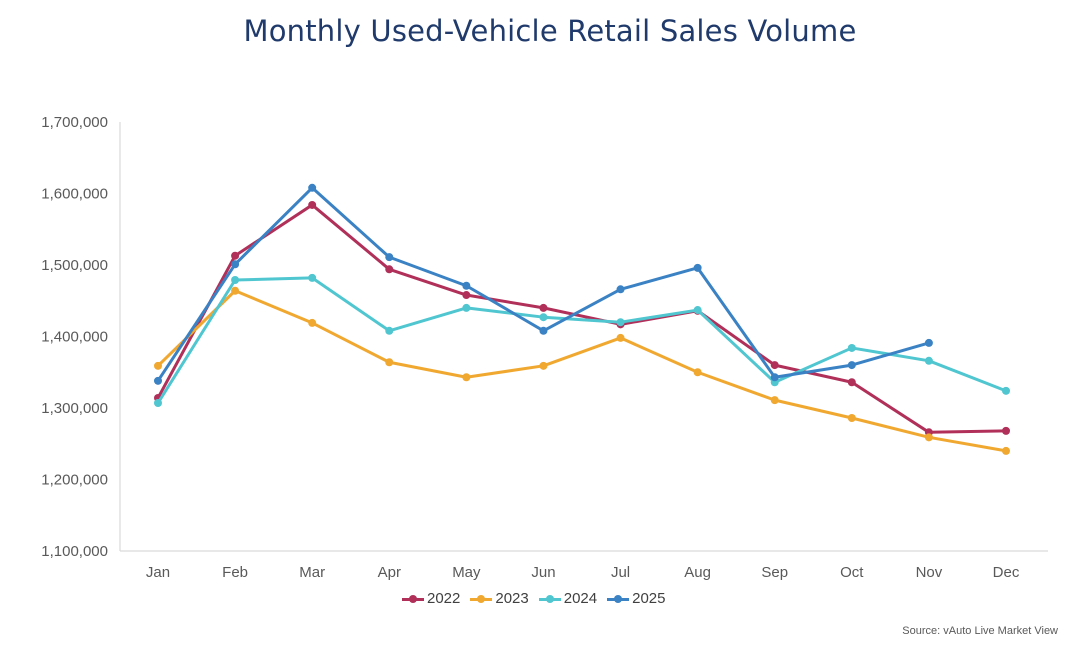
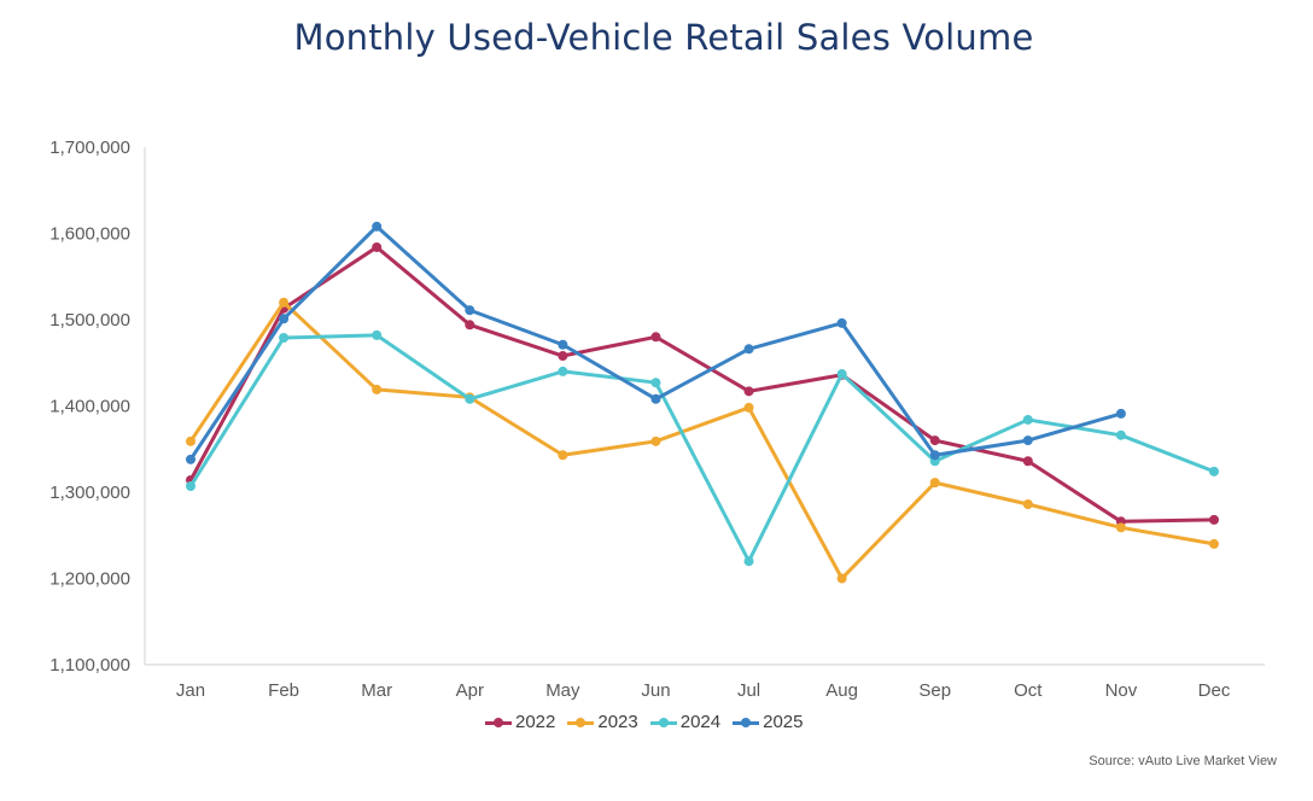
2023/Feb: 1460000 -> 1520000
2023/Apr: 1360000 -> 1410000
2022/Jun: 1440000 -> 1480000
2024/Jul: 1420000 -> 1220000
2023/Aug: 1350000 -> 1200000
